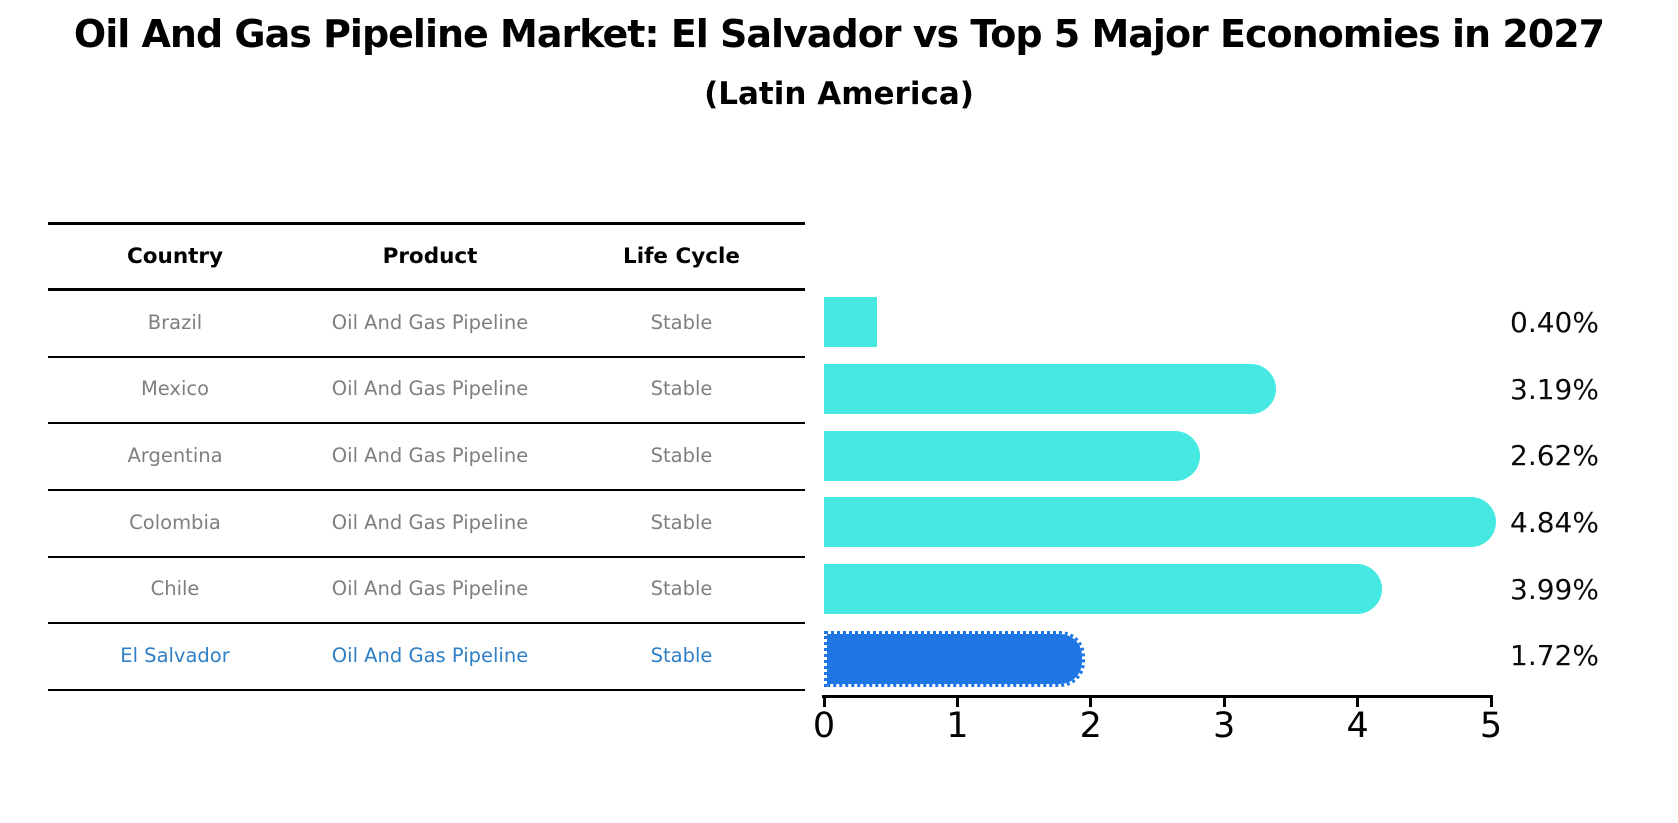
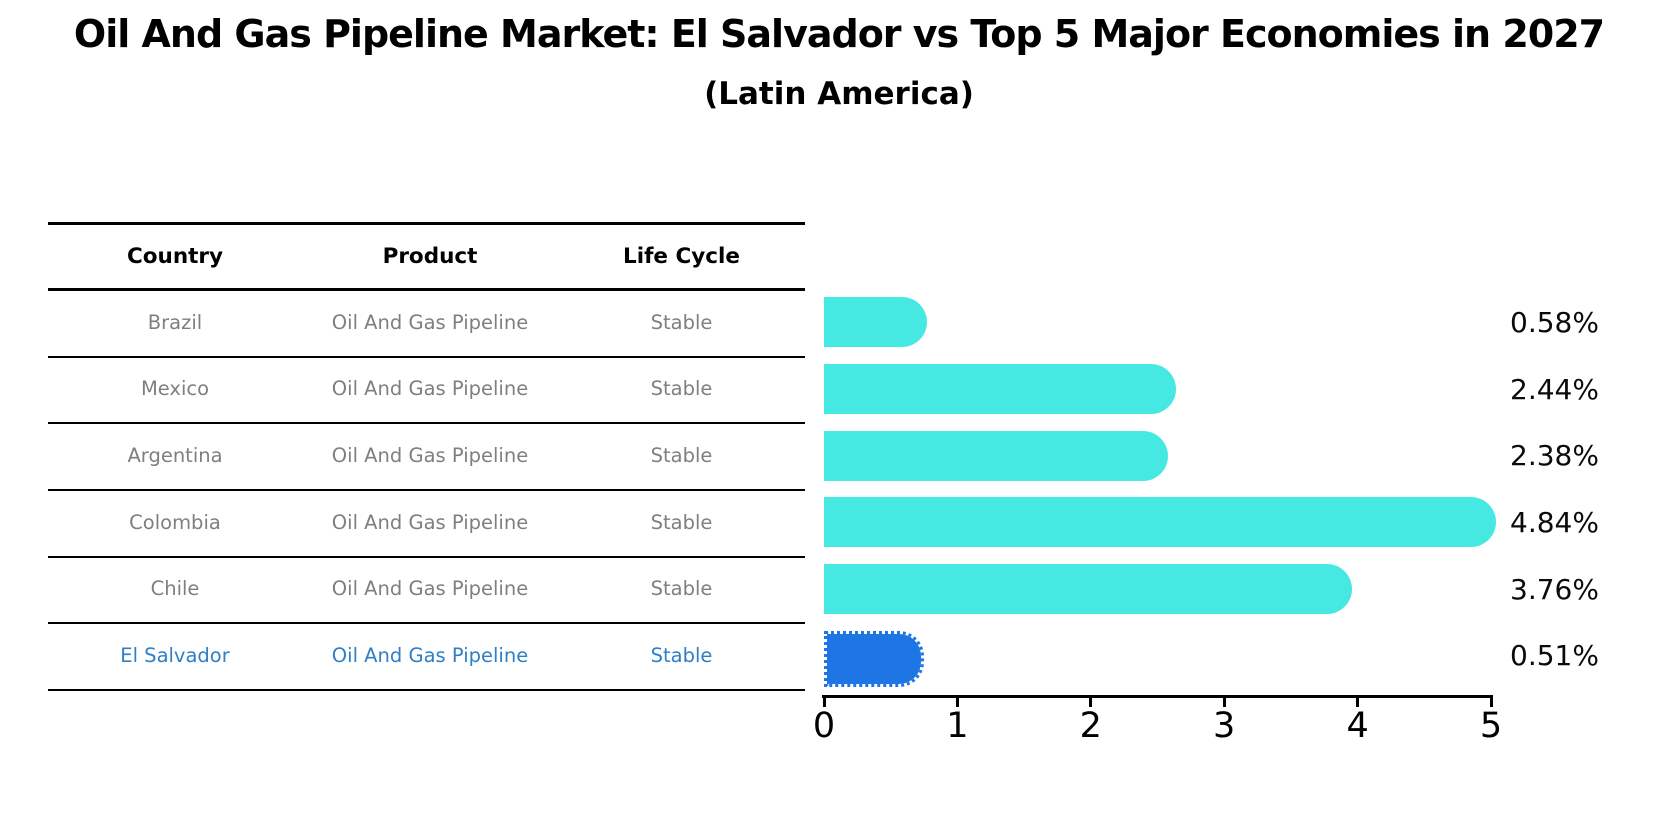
Brazil: 0.40% -> 0.58%
Mexico: 3.19% -> 2.44%
Argentina: 2.62% -> 2.38%
Chile: 3.99% -> 3.76%
El Salvador: 1.72% -> 0.51%
